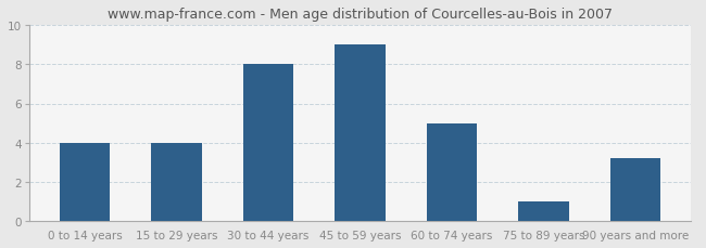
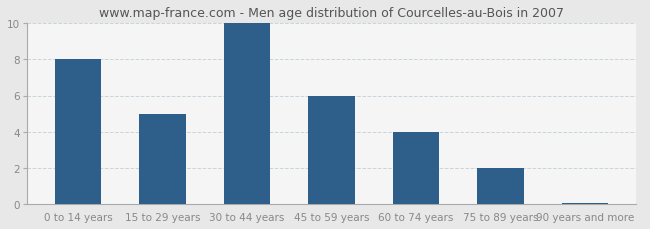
0 to 14 years: 4.0 -> 8.0
15 to 29 years: 4.0 -> 5.0
30 to 44 years: 8.0 -> 10.0
45 to 59 years: 9.0 -> 6.0
60 to 74 years: 5.0 -> 4.0
75 to 89 years: 1.0 -> 2.0
90 years and more: 3.2 -> 0.1
